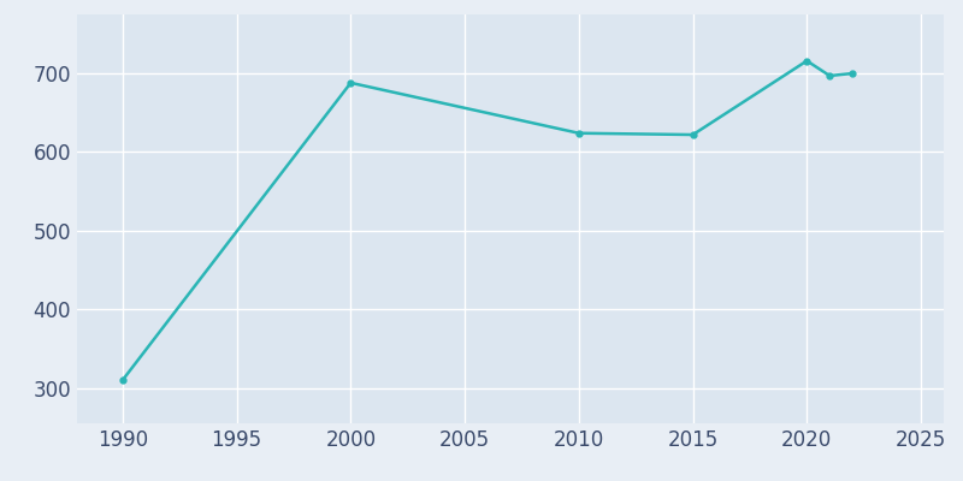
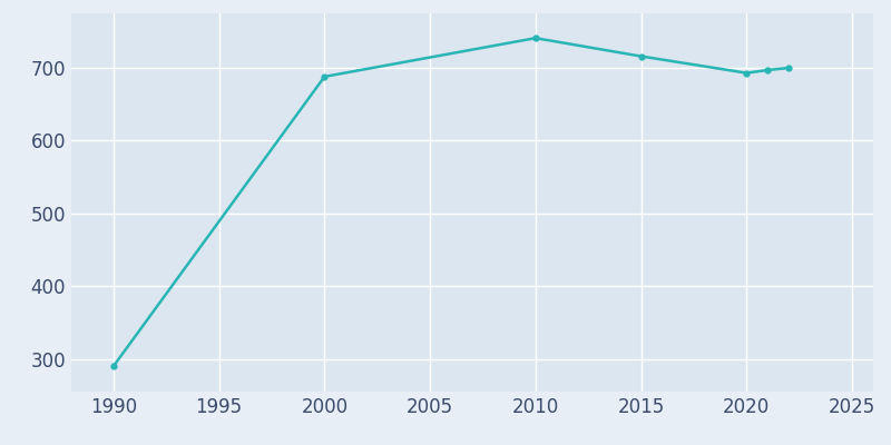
1990: 310 -> 290
2010: 624 -> 741
2015: 622 -> 716
2020: 716 -> 693
